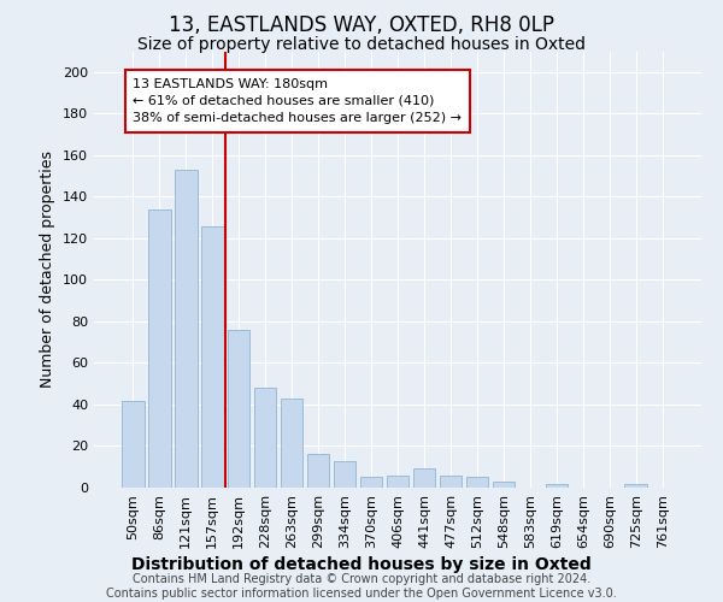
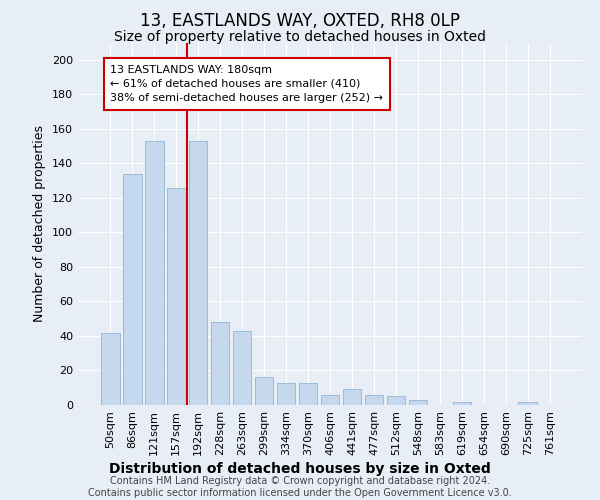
192sqm: 76 -> 153
370sqm: 5 -> 13
